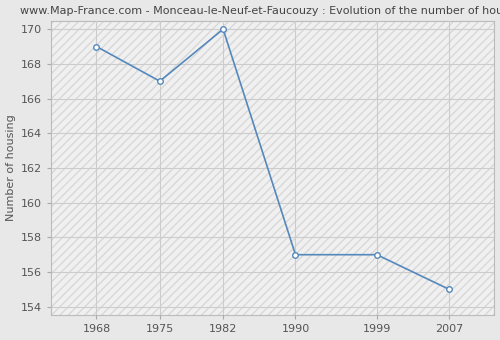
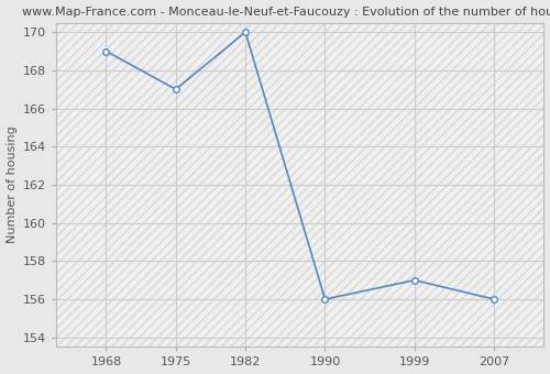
1990: 157 -> 156
2007: 155 -> 156
